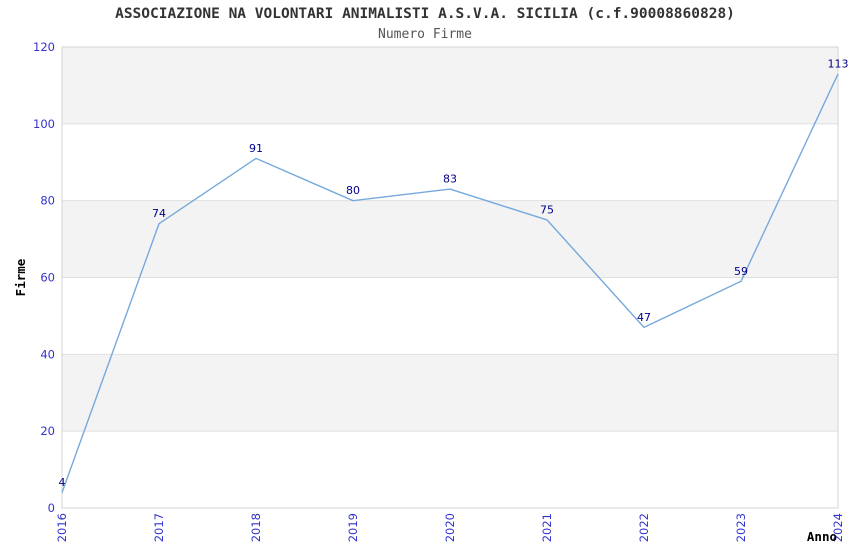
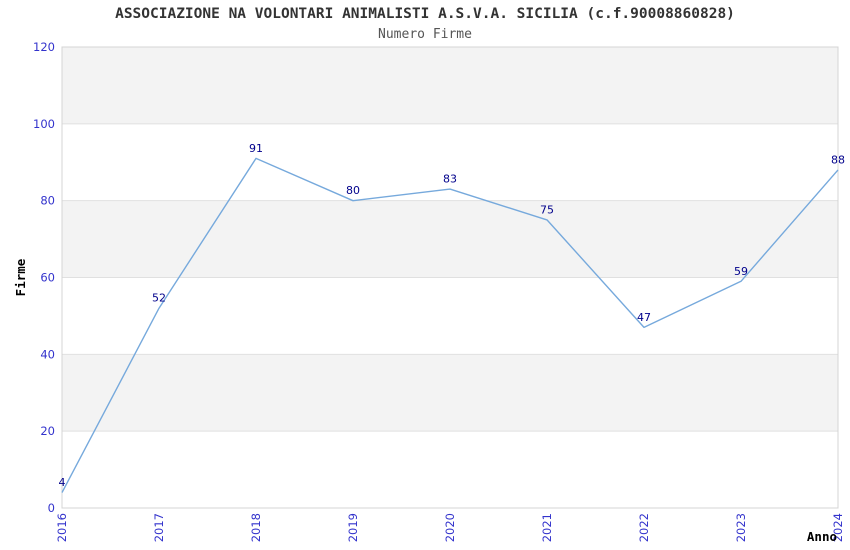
2017: 74 -> 52
2024: 113 -> 88
